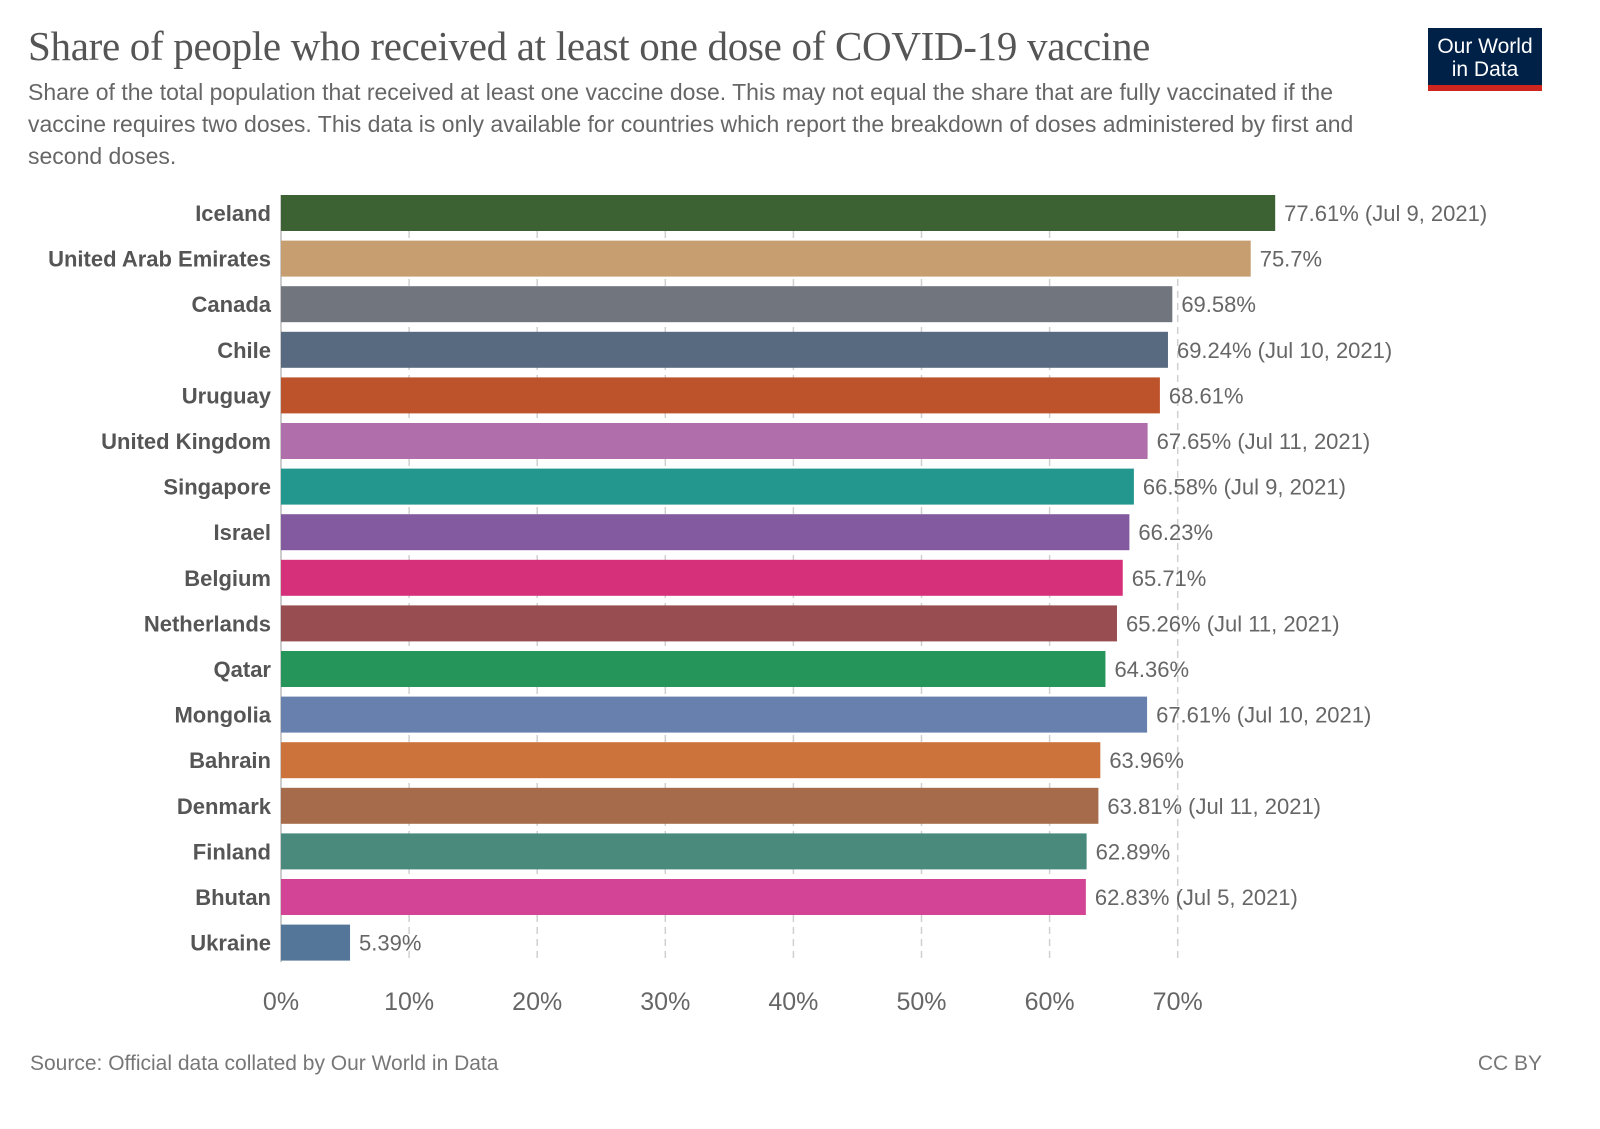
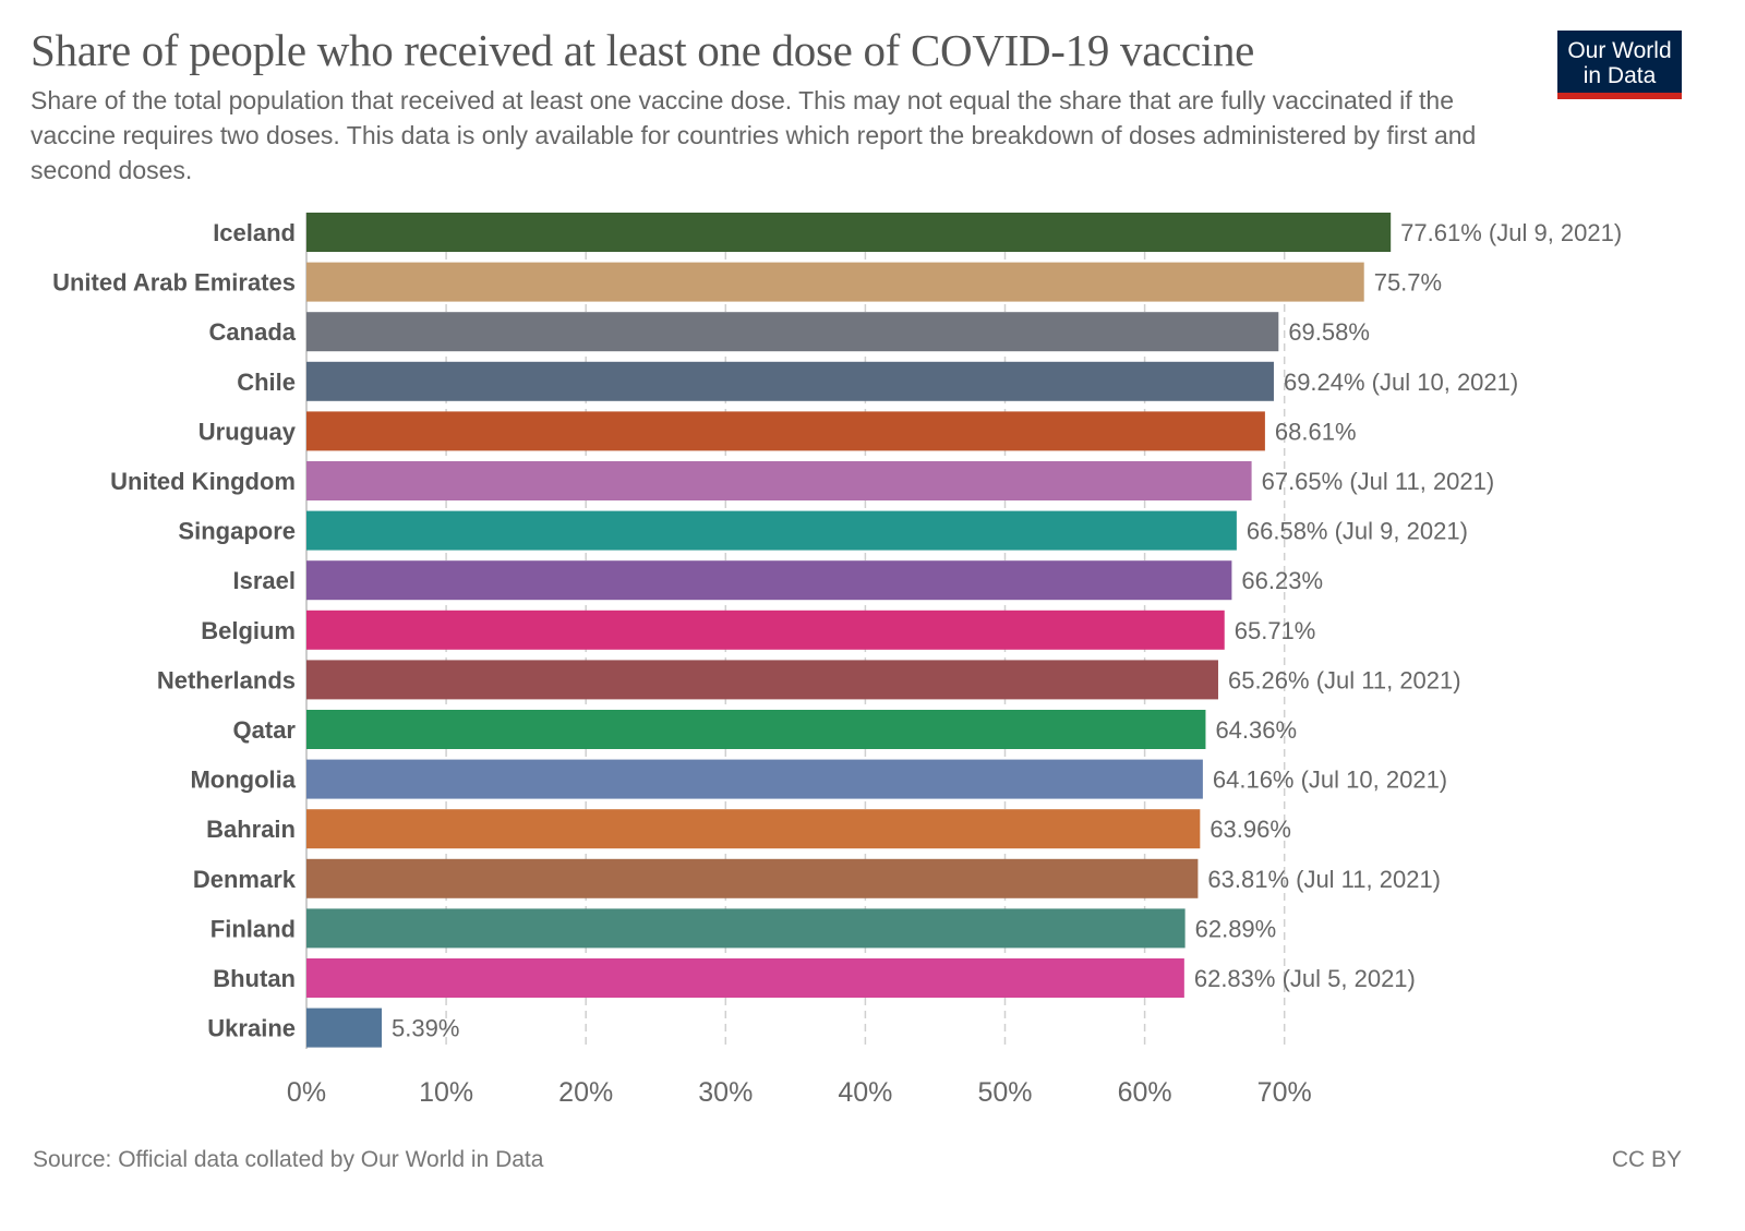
Mongolia: 67.61% -> 64.16%
